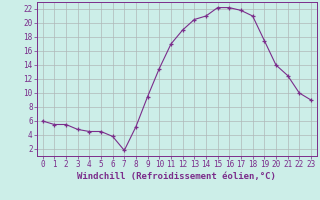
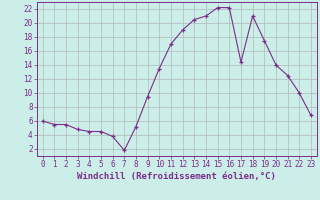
17: 21.8 -> 14.4
23: 9.0 -> 6.8
